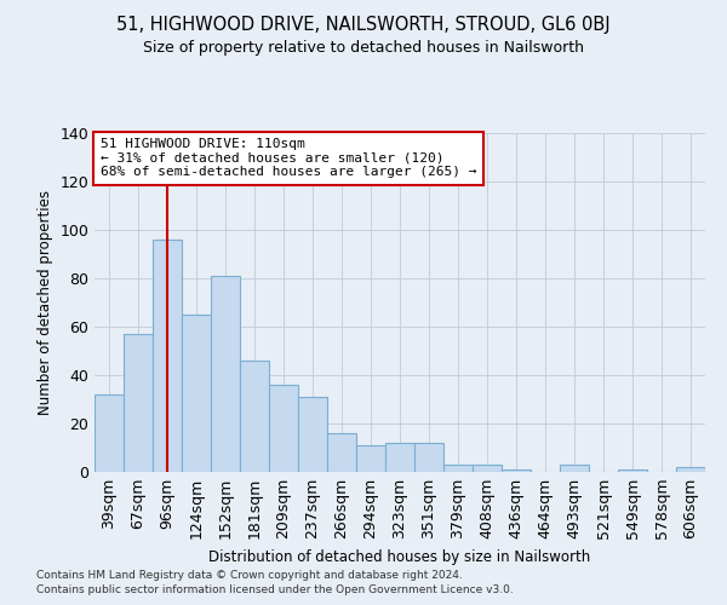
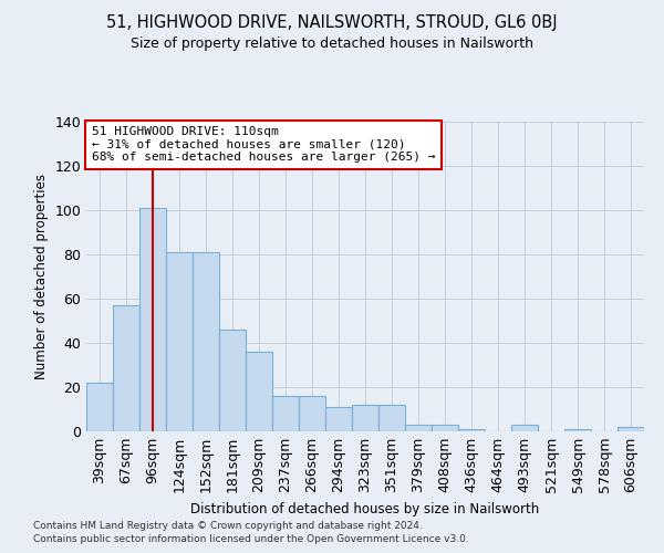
39sqm: 32 -> 22
96sqm: 96 -> 101
124sqm: 65 -> 81
237sqm: 31 -> 16
